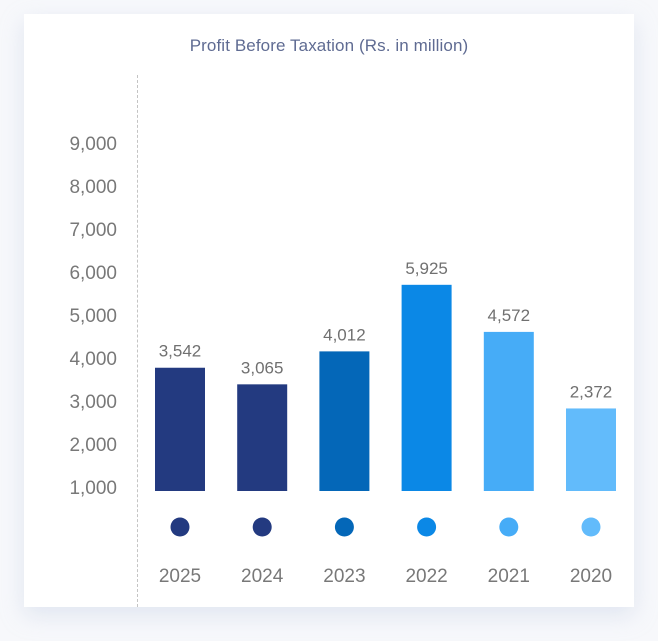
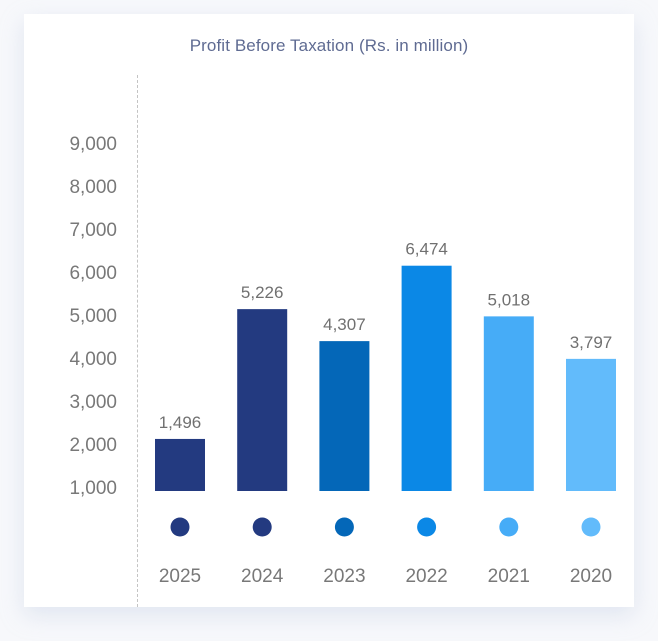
2025: 3,542 -> 1,496
2024: 3,065 -> 5,226
2023: 4,012 -> 4,307
2022: 5,925 -> 6,474
2021: 4,572 -> 5,018
2020: 2,372 -> 3,797
